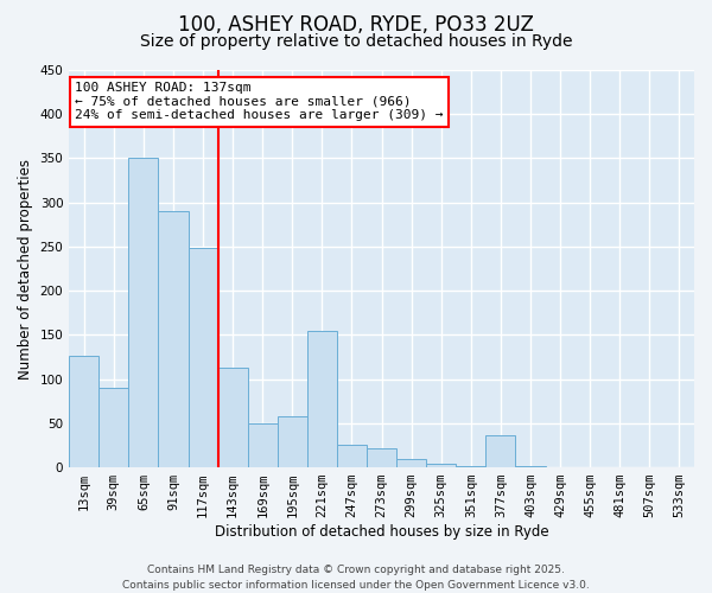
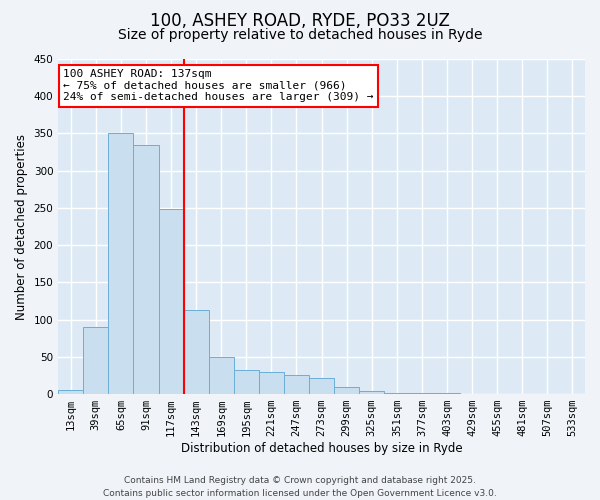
13sqm: 126 -> 6
91sqm: 290 -> 335
195sqm: 58 -> 32
221sqm: 154 -> 30
377sqm: 36 -> 1
